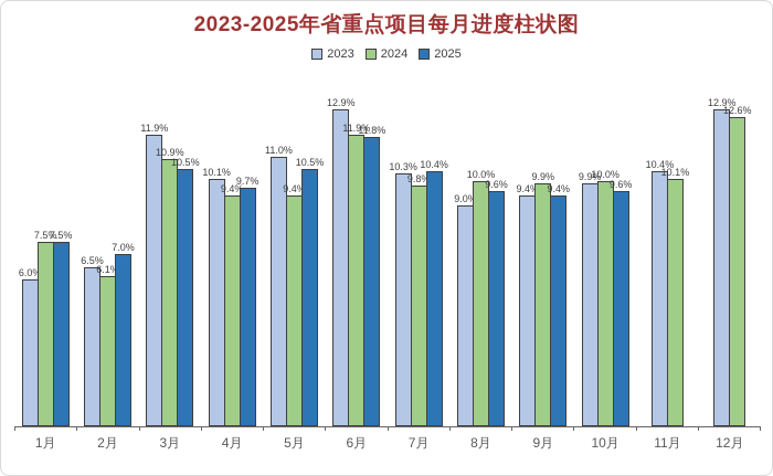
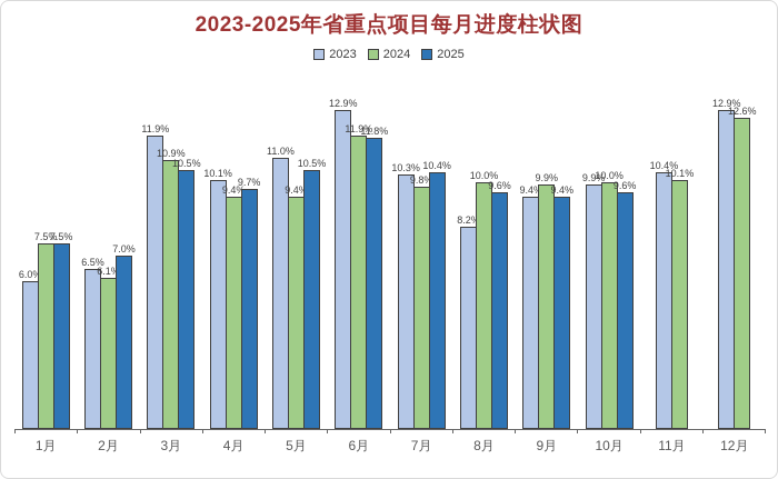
2023/8月: 9.0% -> 8.2%
